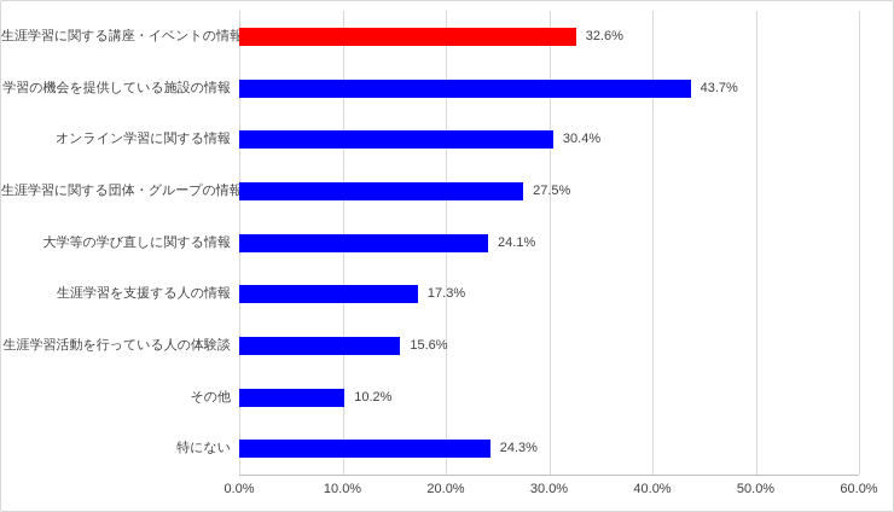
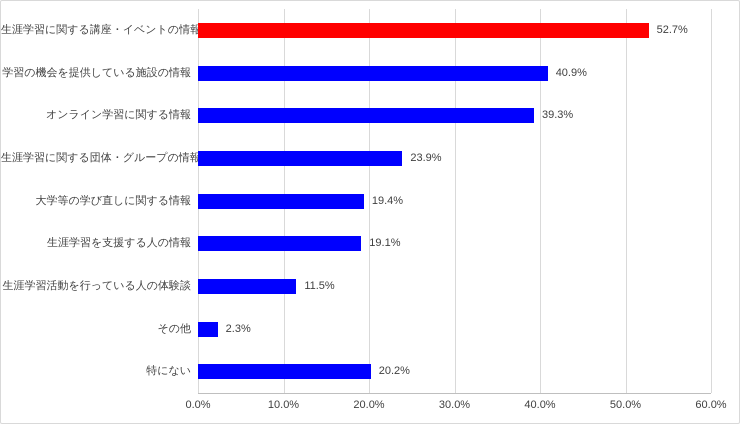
生涯学習に関する講座・イベントの情報: 32.6% -> 52.7%
学習の機会を提供している施設の情報: 43.7% -> 40.9%
オンライン学習に関する情報: 30.4% -> 39.3%
生涯学習に関する団体・グループの情報: 27.5% -> 23.9%
大学等の学び直しに関する情報: 24.1% -> 19.4%
生涯学習を支援する人の情報: 17.3% -> 19.1%
生涯学習活動を行っている人の体験談: 15.6% -> 11.5%
その他: 10.2% -> 2.3%
特にない: 24.3% -> 20.2%
